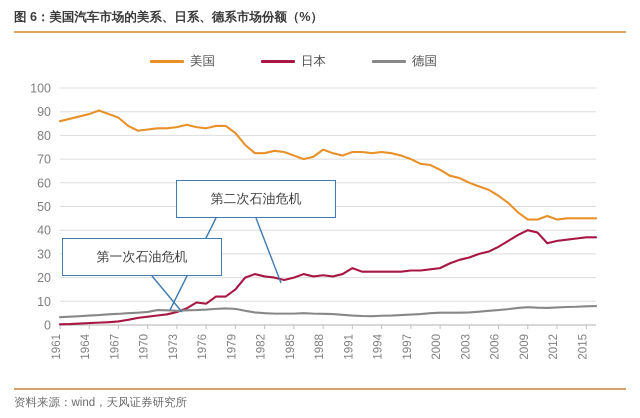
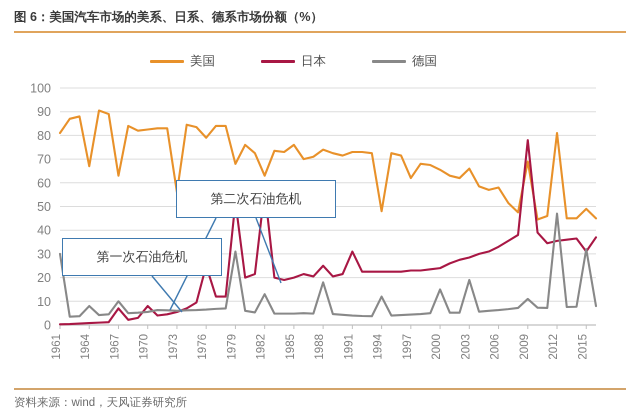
美国/1961: 86 -> 81
德国/1961: 3 -> 30
美国/1964: 89 -> 67
德国/1964: 4 -> 8
美国/1967: 88 -> 63
日本/1967: 2 -> 7
德国/1967: 5 -> 10
日本/1970: 4 -> 8
美国/1973: 84 -> 56
美国/1976: 83 -> 79
日本/1976: 9 -> 25
美国/1979: 81 -> 68
日本/1979: 15 -> 52
德国/1979: 7 -> 31
美国/1982: 72 -> 63
日本/1982: 20 -> 57
德国/1982: 5 -> 13
美国/1985: 72 -> 76
日本/1988: 21 -> 25
德国/1988: 5 -> 18
日本/1991: 24 -> 31
美国/1994: 73 -> 48
德国/1994: 4 -> 12
美国/1997: 70 -> 62
德国/2000: 5 -> 15
美国/2003: 60 -> 66
德国/2003: 5 -> 19
美国/2006: 54 -> 58
美国/2009: 44 -> 69
日本/2009: 40 -> 78
德国/2009: 8 -> 11
美国/2012: 44 -> 81
德国/2012: 7 -> 47
美国/2015: 45 -> 49
日本/2015: 37 -> 31
德国/2015: 8 -> 32
